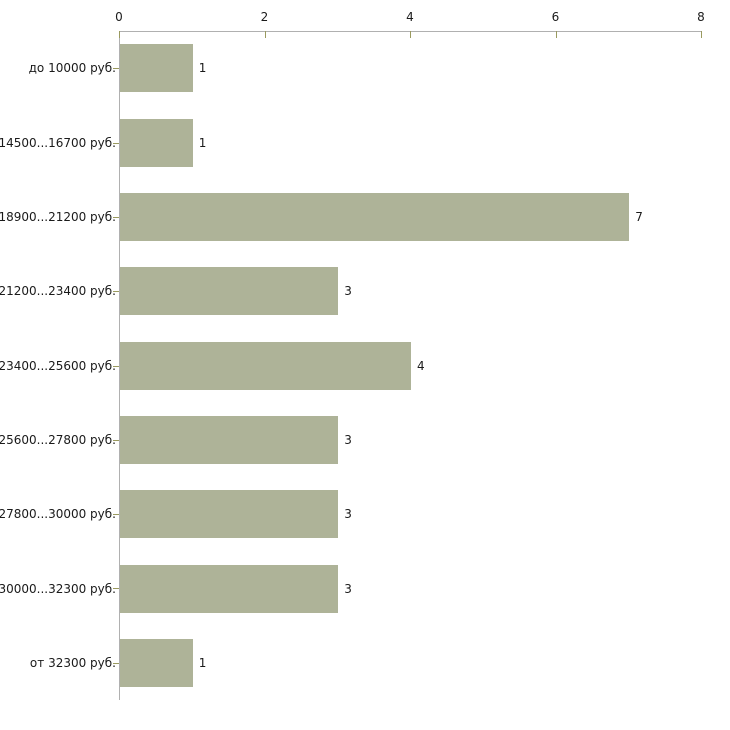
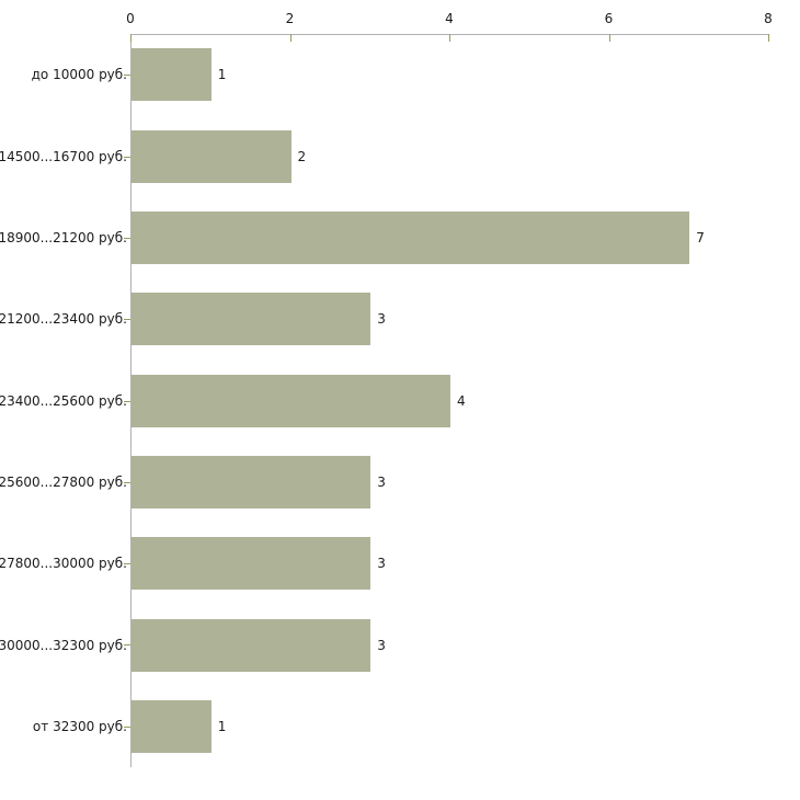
14500...16700 руб.: 1 -> 2
